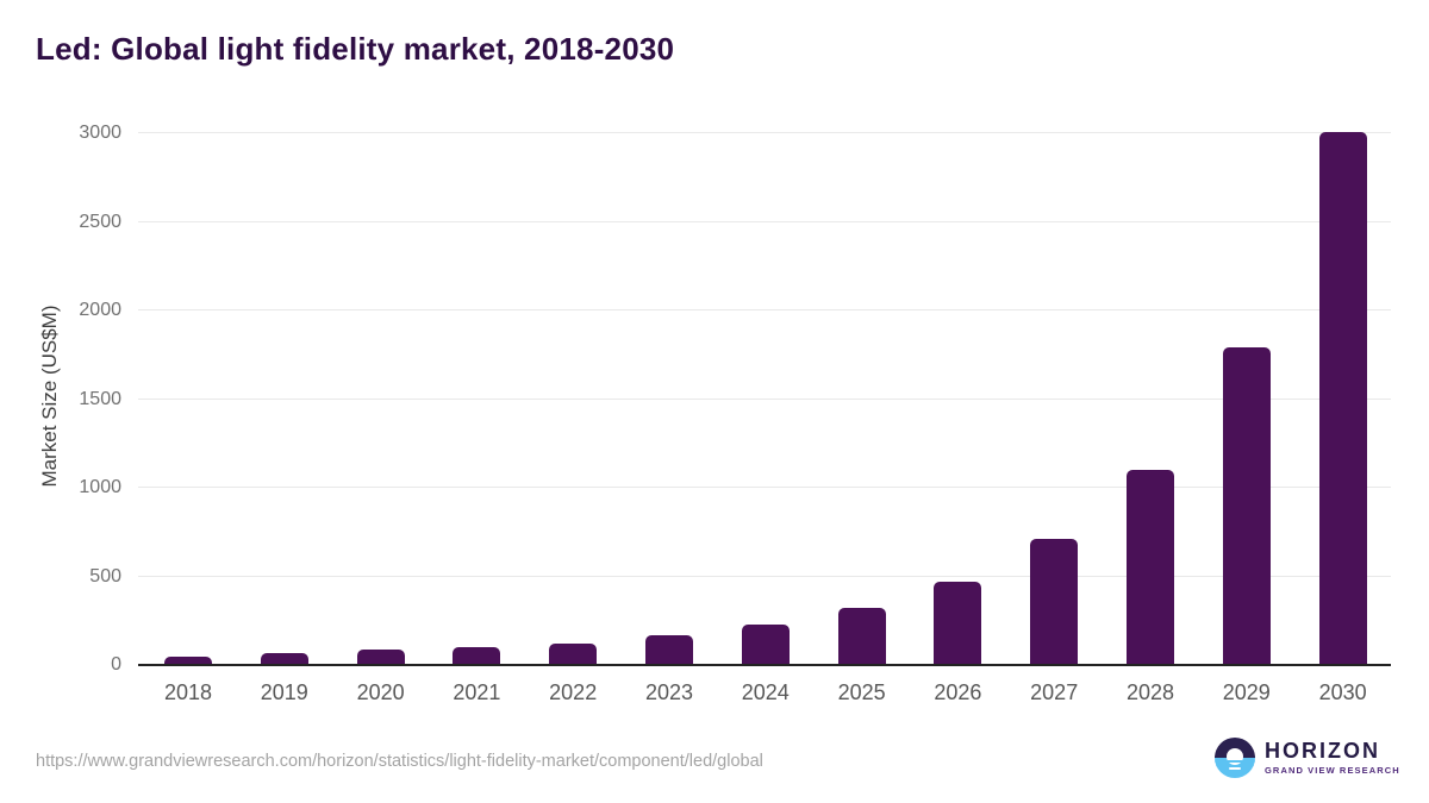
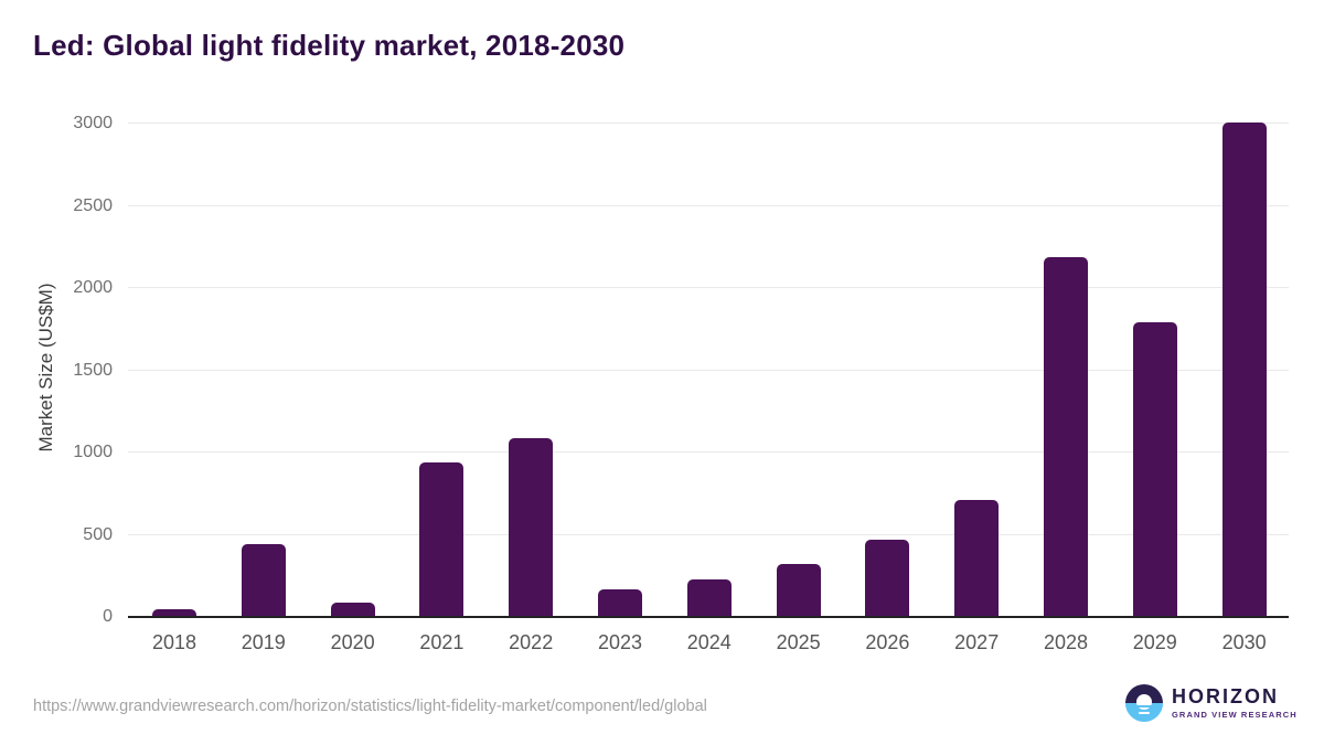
2019: 70 -> 440
2021: 100 -> 940
2022: 120 -> 1090
2028: 1100 -> 2190
